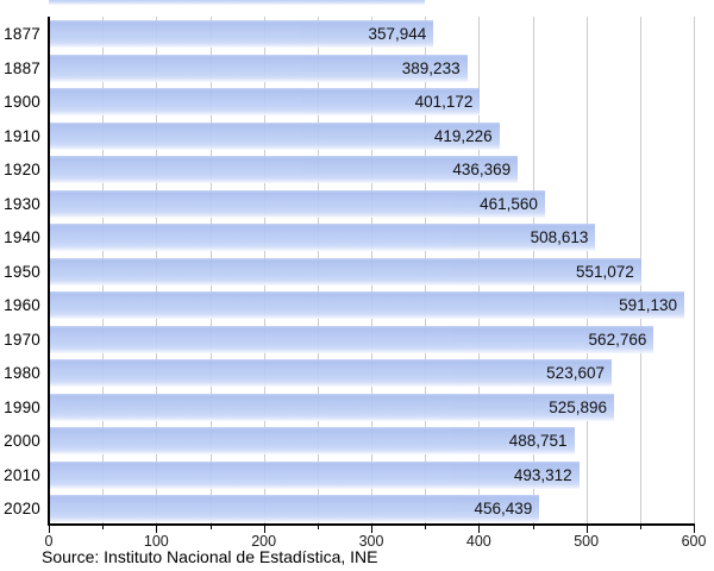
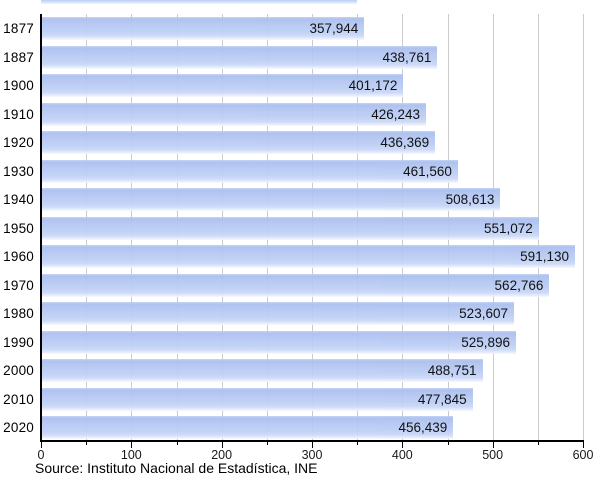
1887: 389,233 -> 438,761
1910: 419,226 -> 426,243
2010: 493,312 -> 477,845
